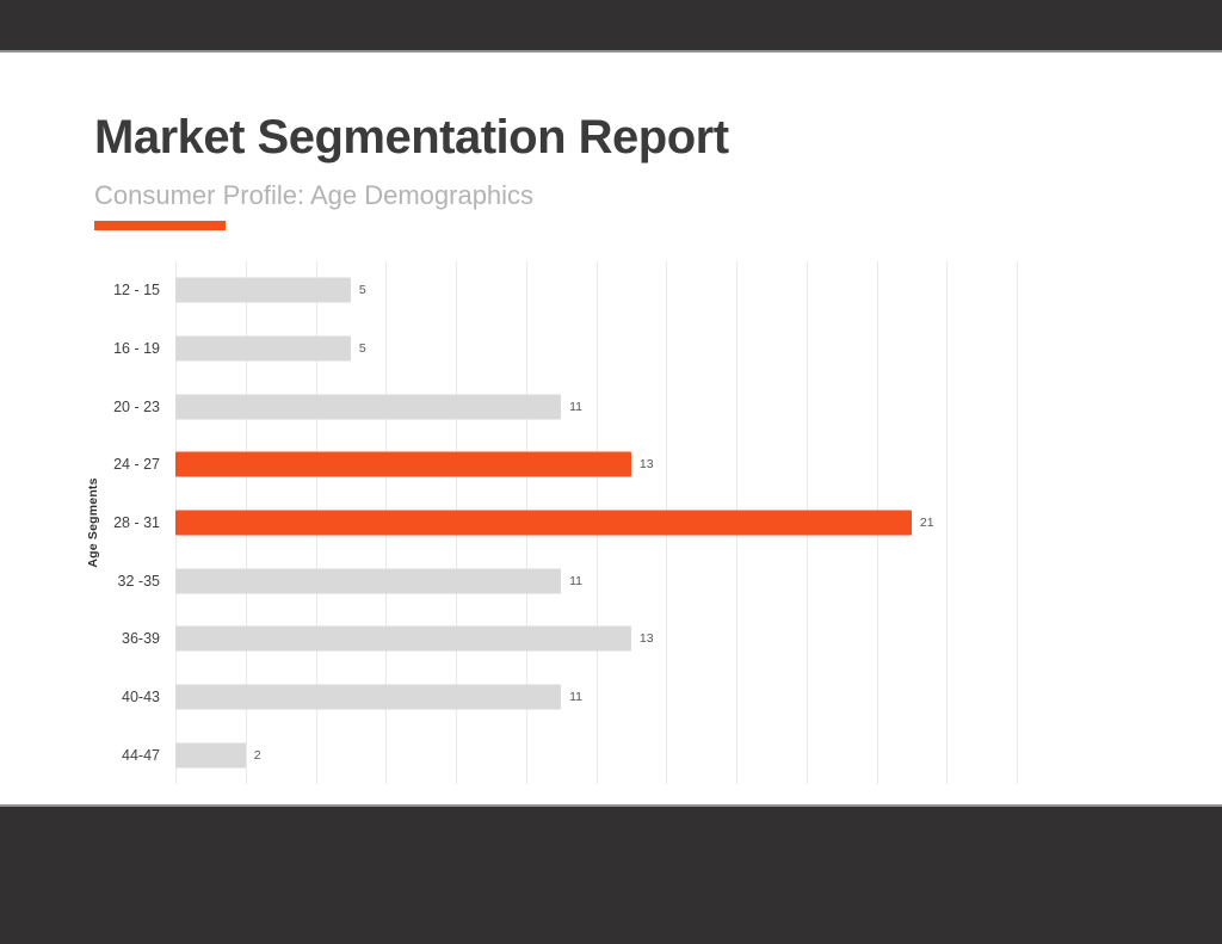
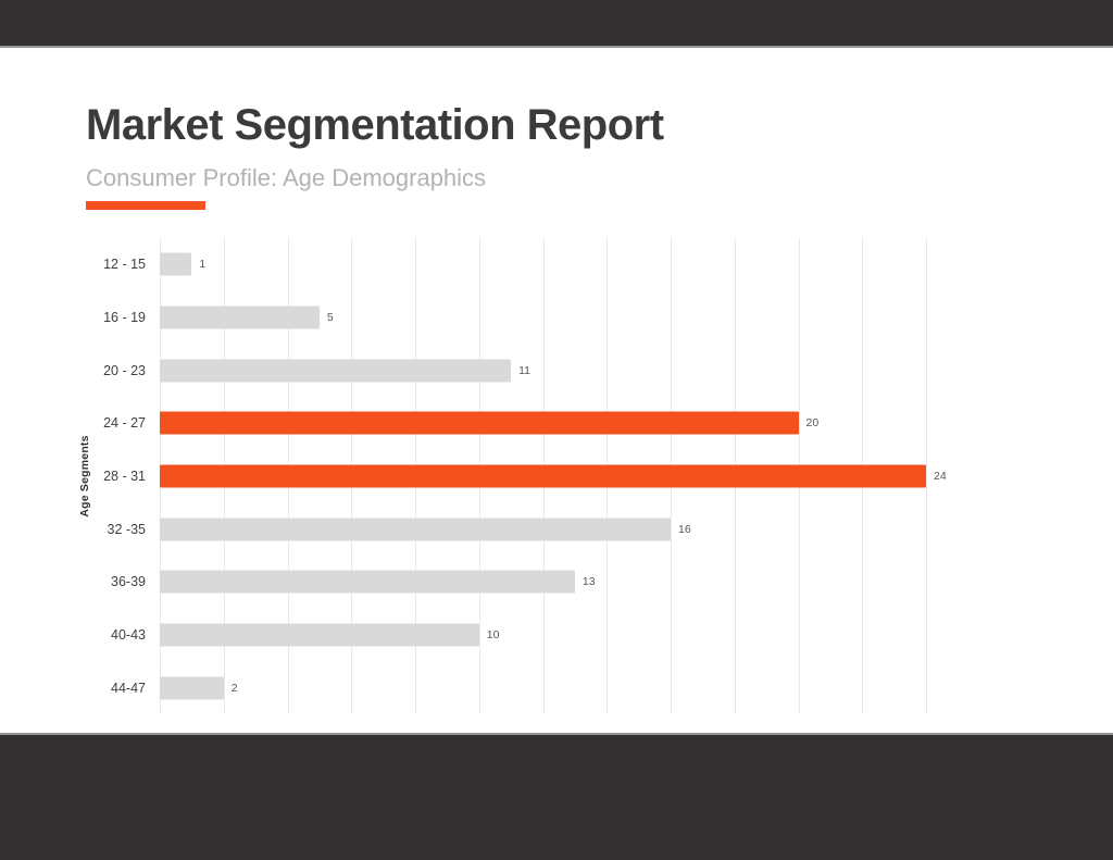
12 - 15: 5 -> 1
24 - 27: 13 -> 20
28 - 31: 21 -> 24
32 -35: 11 -> 16
40-43: 11 -> 10
